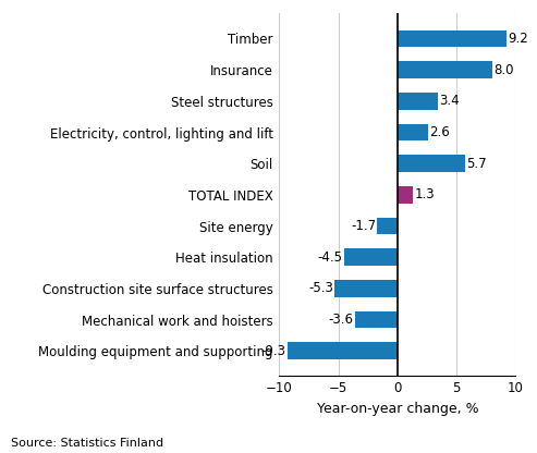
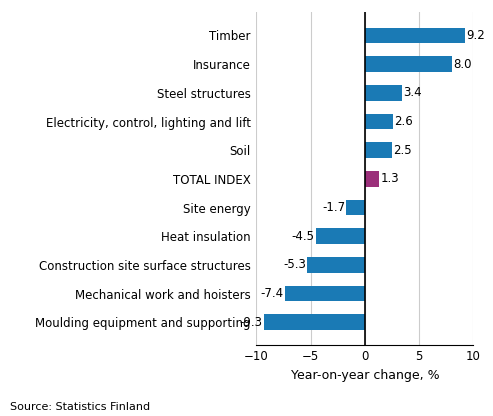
Soil: 5.7 -> 2.5
Mechanical work and hoisters: -3.6 -> -7.4
